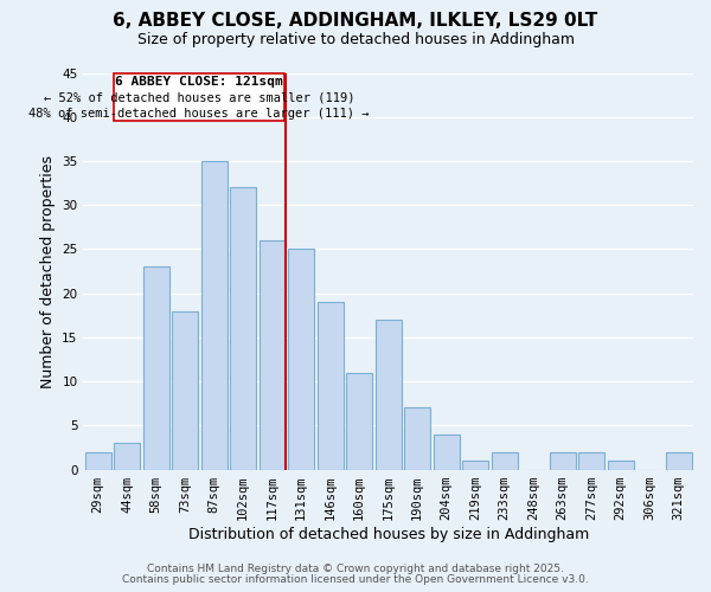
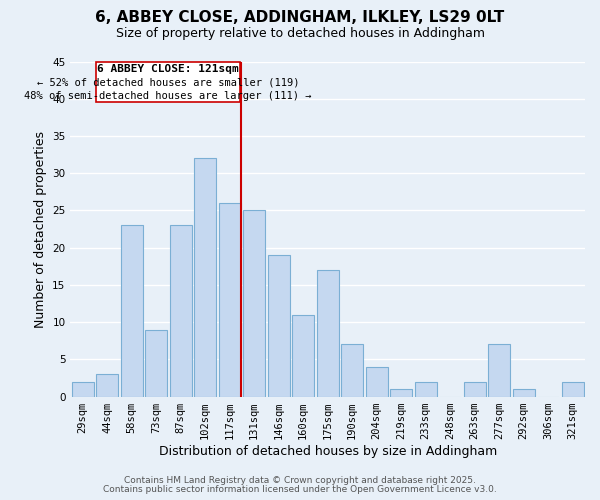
73sqm: 18 -> 9
87sqm: 35 -> 23
277sqm: 2 -> 7
